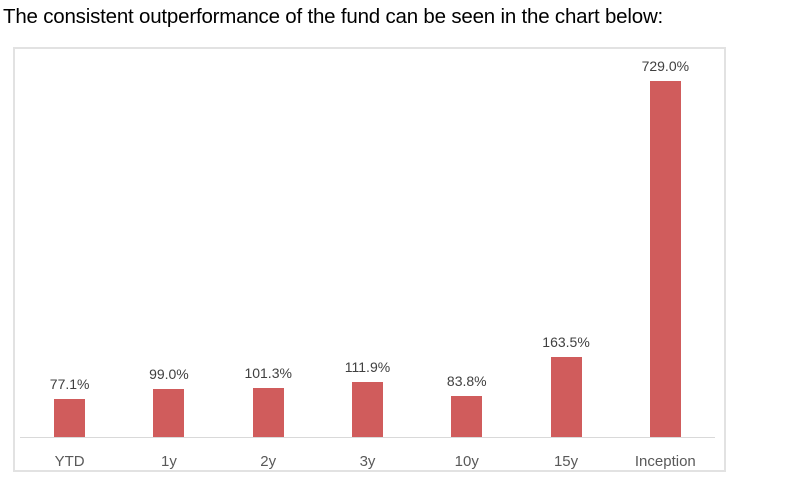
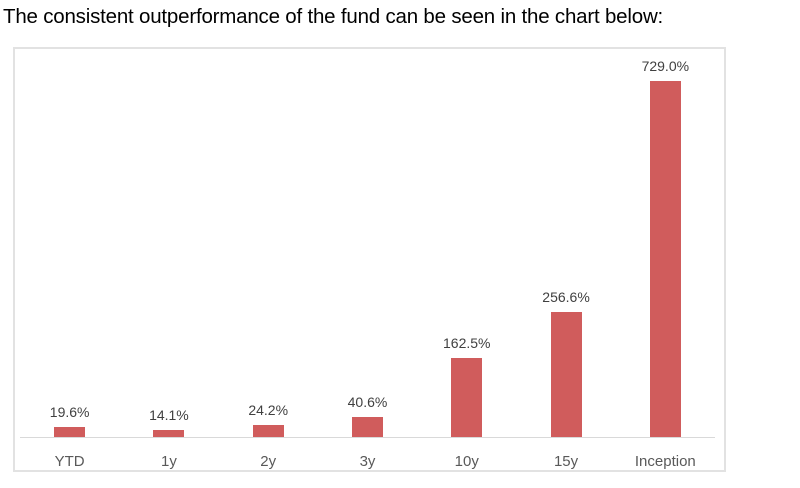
YTD: 77.1% -> 19.6%
1y: 99.0% -> 14.1%
2y: 101.3% -> 24.2%
3y: 111.9% -> 40.6%
10y: 83.8% -> 162.5%
15y: 163.5% -> 256.6%
